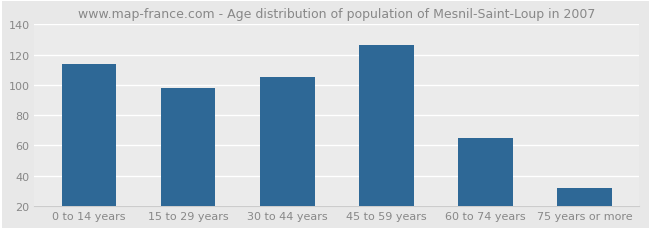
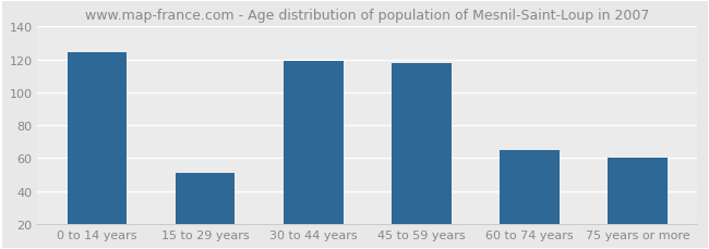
0 to 14 years: 114 -> 124
15 to 29 years: 98 -> 51
30 to 44 years: 105 -> 119
45 to 59 years: 126 -> 118
75 years or more: 32 -> 60
